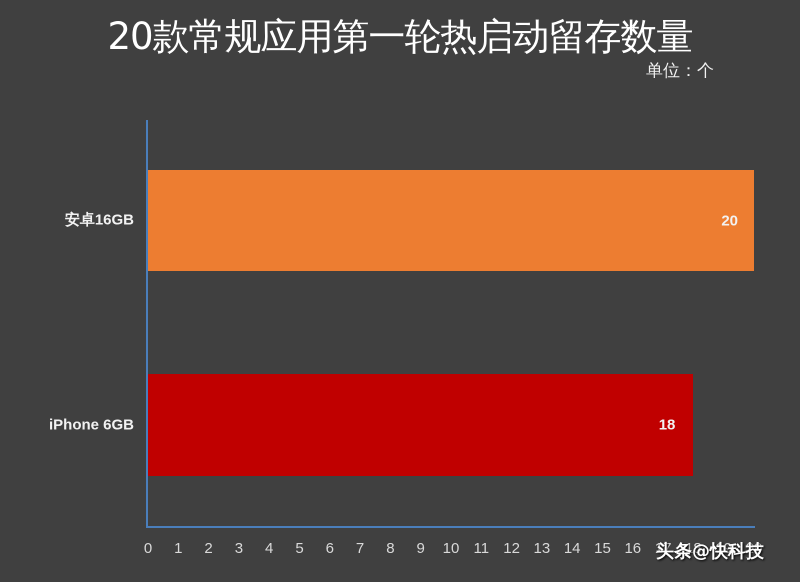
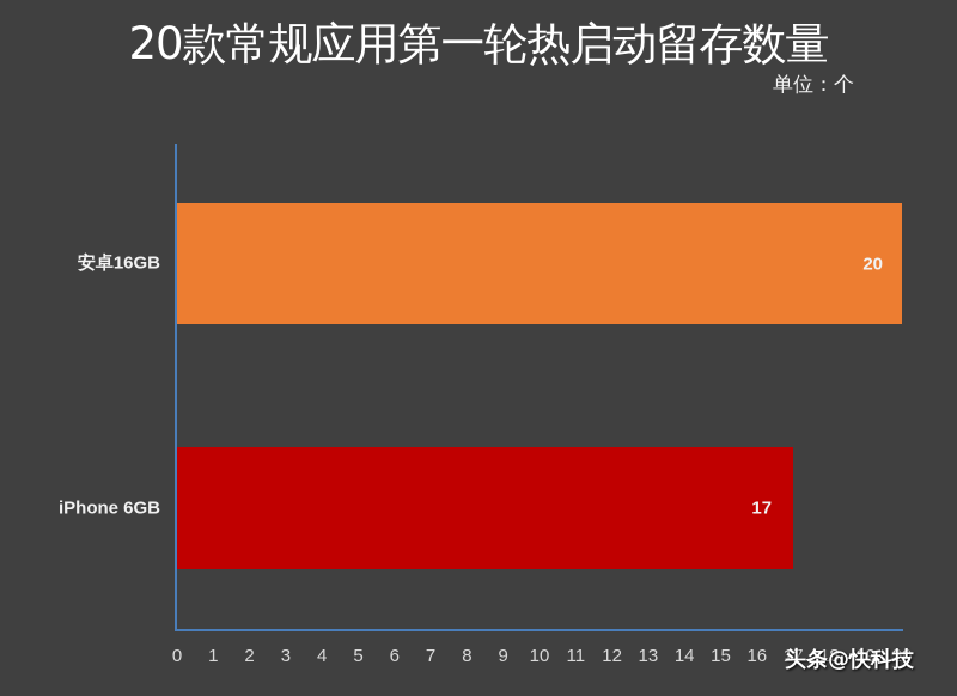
iPhone 6GB: 18 -> 17
